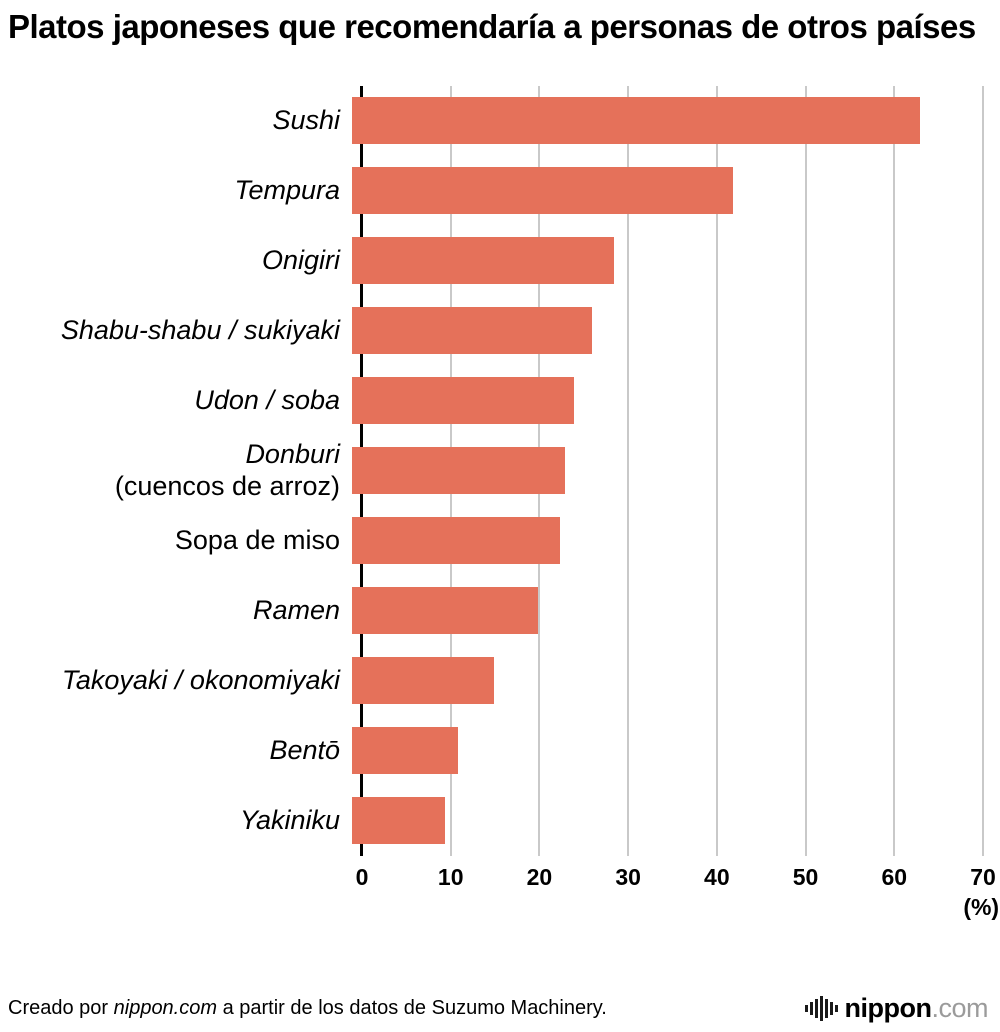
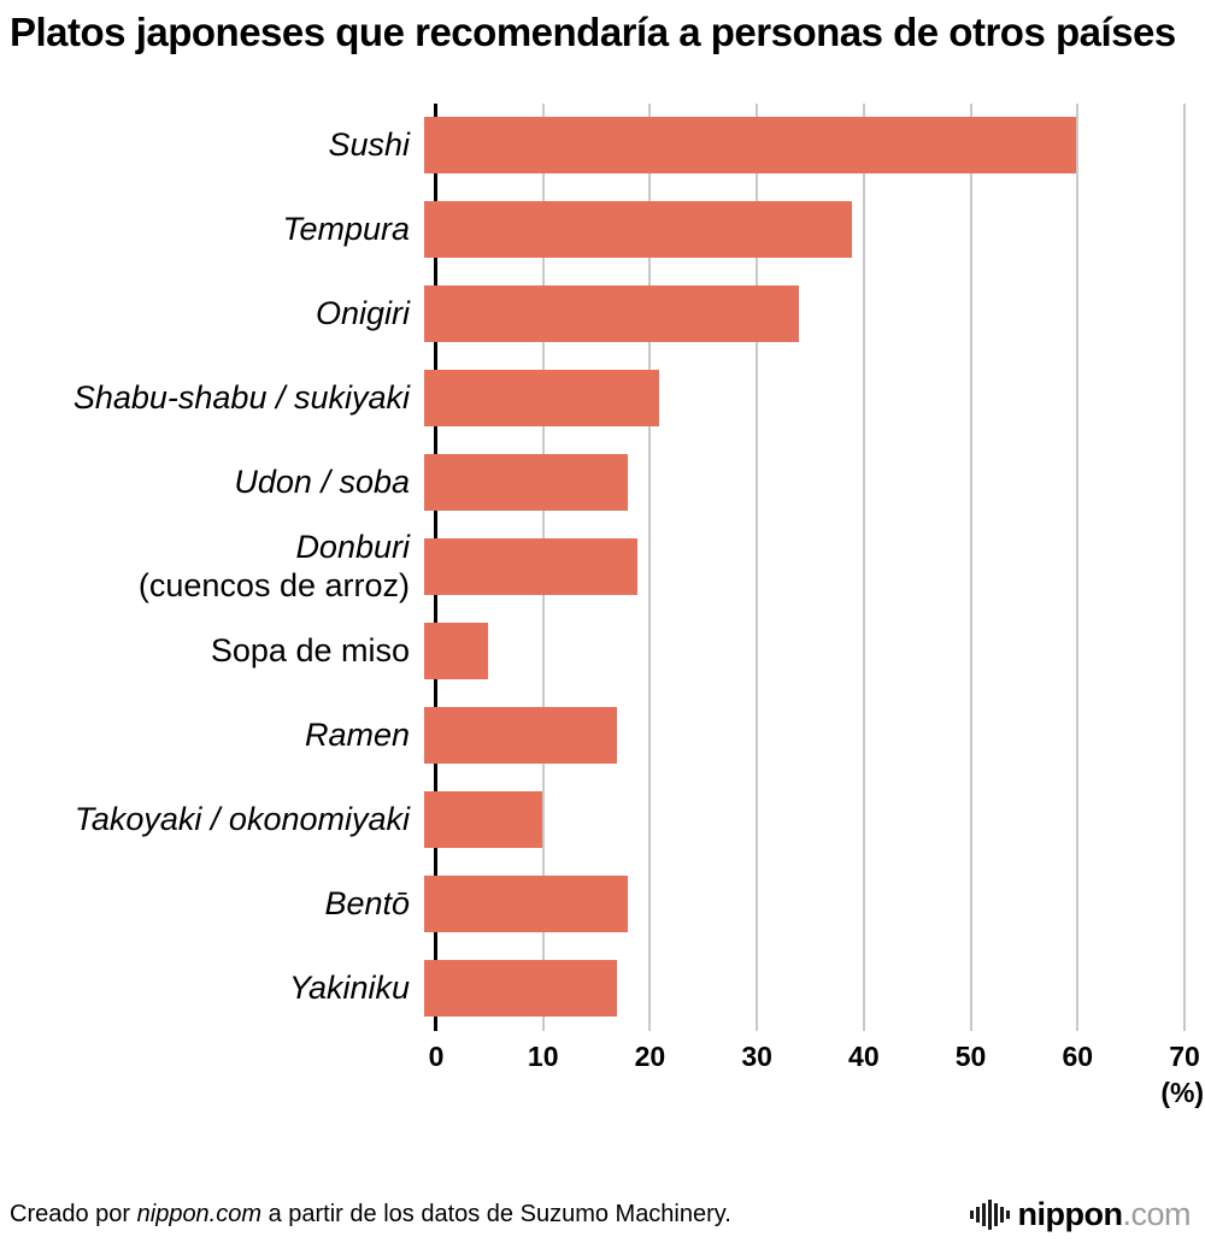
Sushi: 64 -> 61
Tempura: 43 -> 40
Onigiri: 30 -> 35
Shabu-shabu / sukiyaki: 27 -> 22
Udon / soba: 25 -> 19
Donburi: 24 -> 20
Sopa de miso: 24 -> 6
Ramen: 21 -> 18
Takoyaki / okonomiyaki: 16 -> 11
Bentō: 12 -> 19
Yakiniku: 10 -> 18
